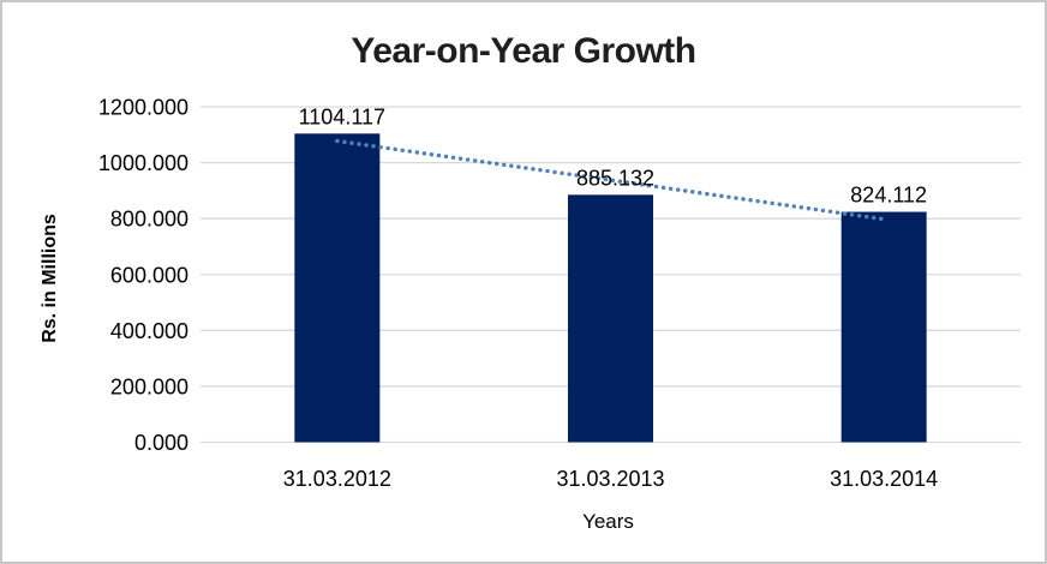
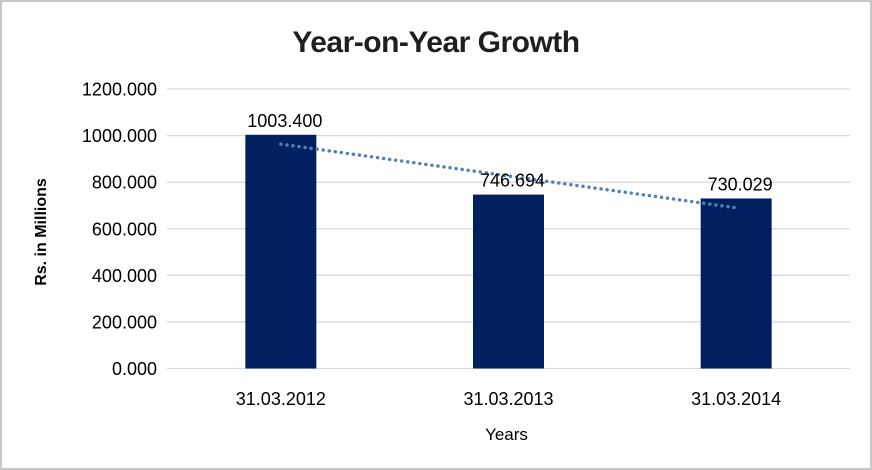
31.03.2012: 1104.117 -> 1003.400
31.03.2013: 885.132 -> 746.694
31.03.2014: 824.112 -> 730.029
